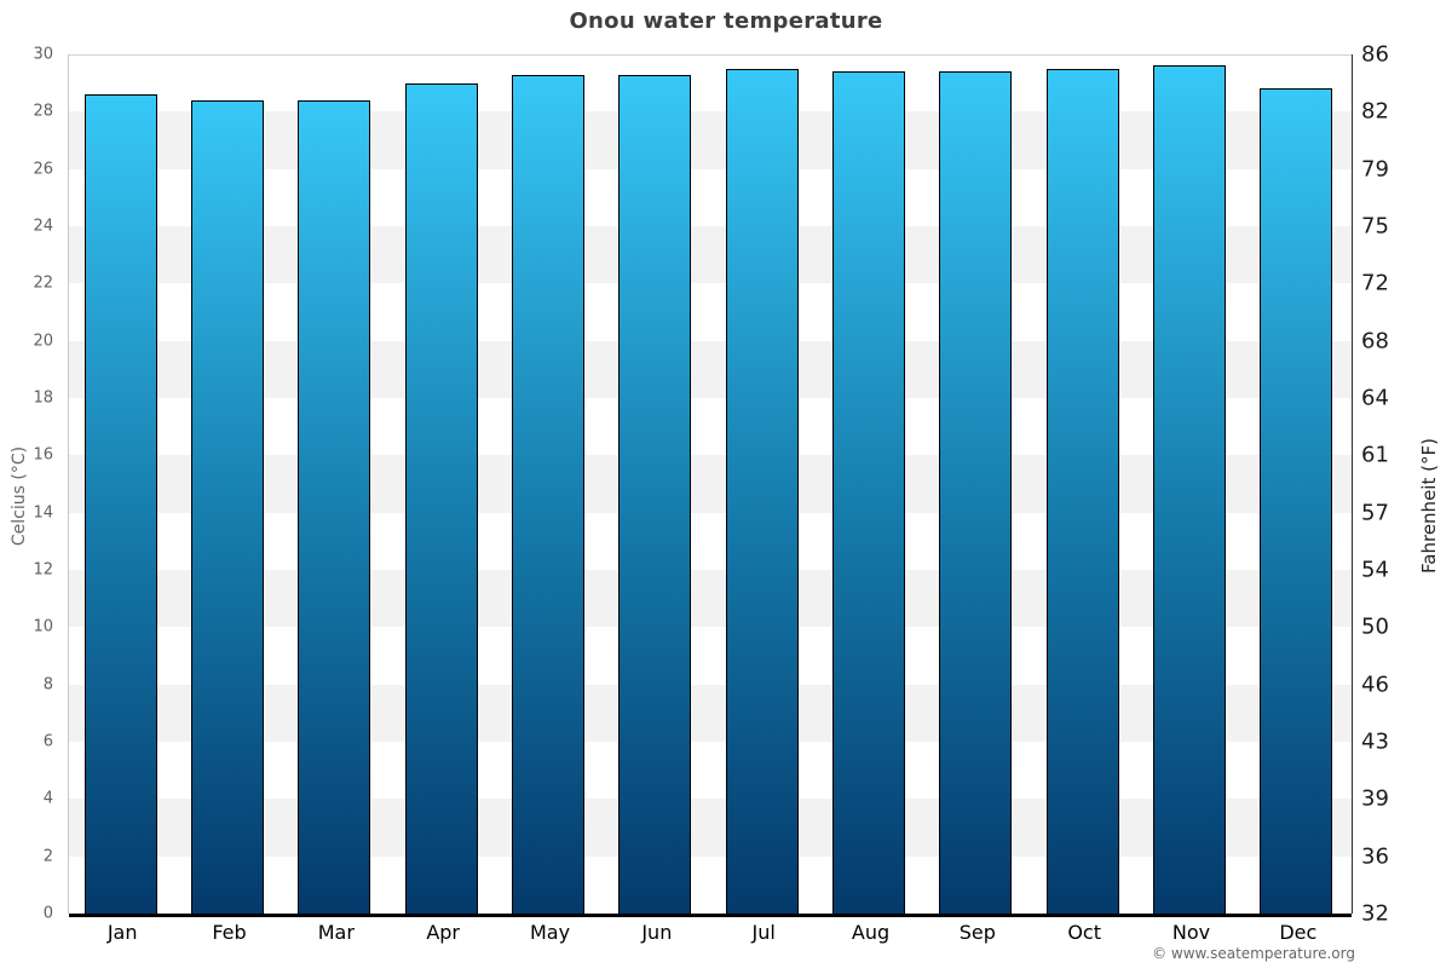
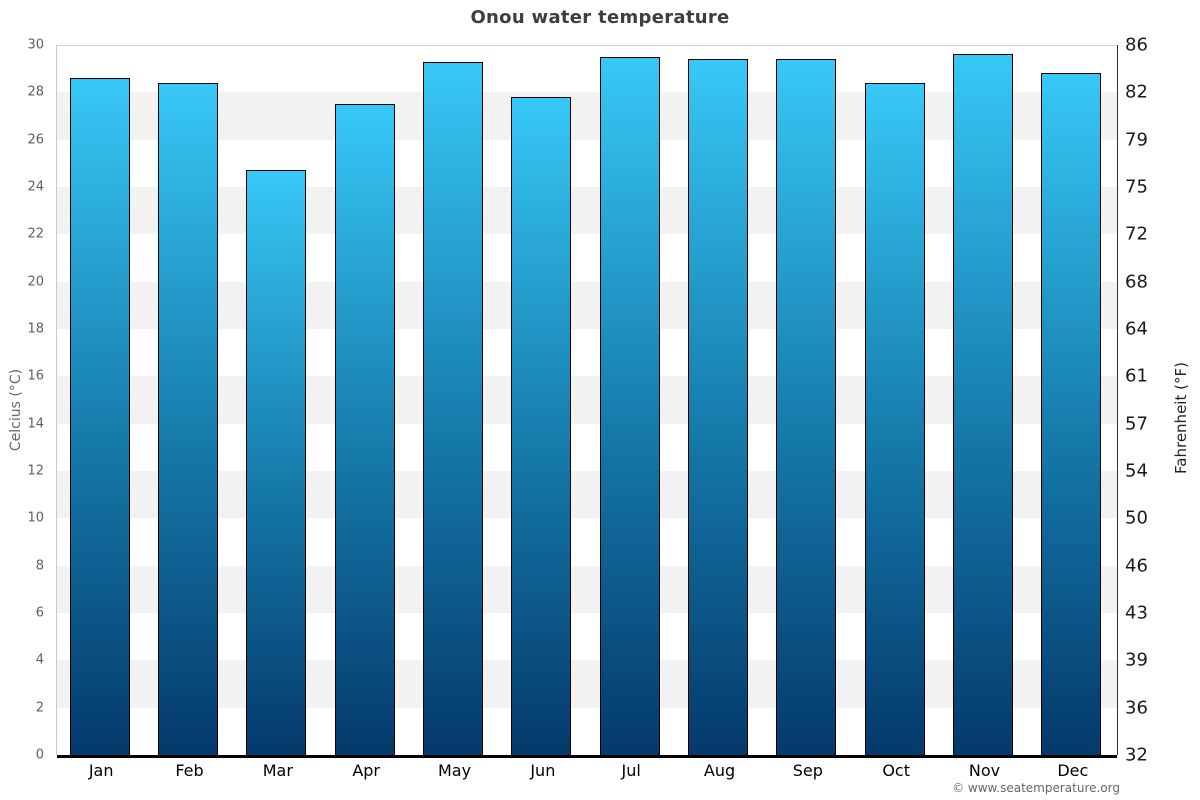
Mar: 28.4 -> 24.7
Apr: 29.0 -> 27.5
Jun: 29.3 -> 27.8
Oct: 29.5 -> 28.4
